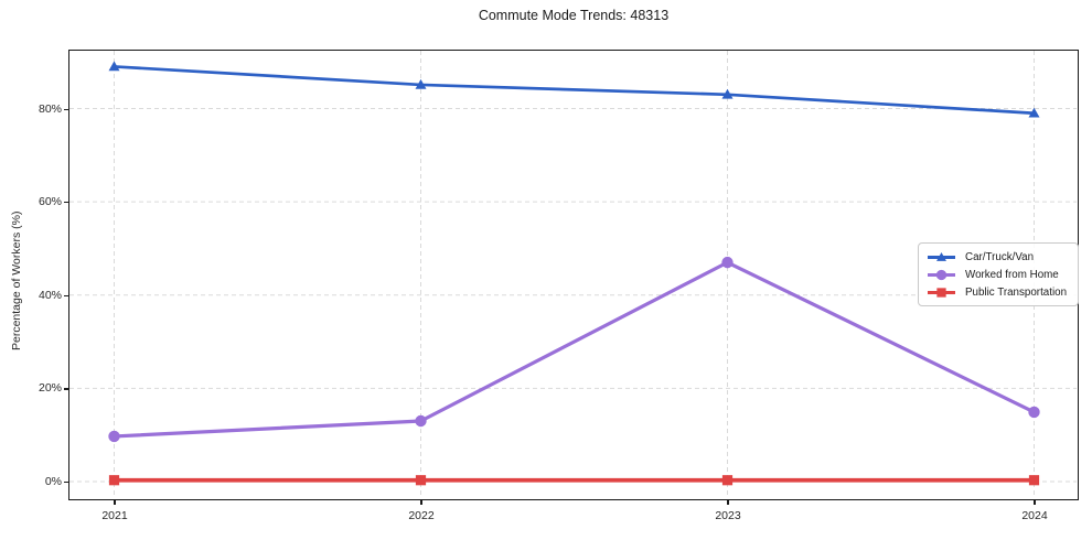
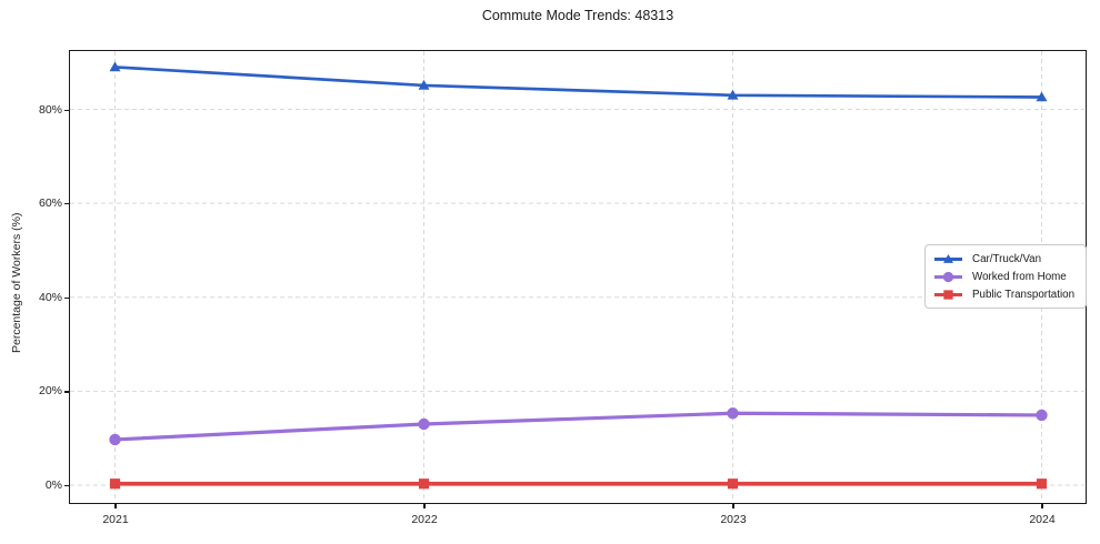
Worked from Home/2023: 47% -> 15%
Car/Truck/Van/2024: 79% -> 83%
